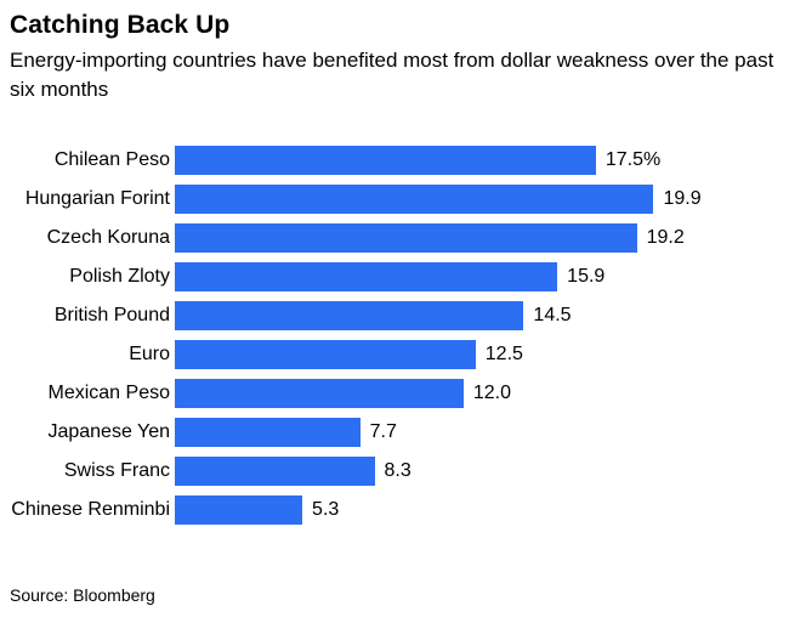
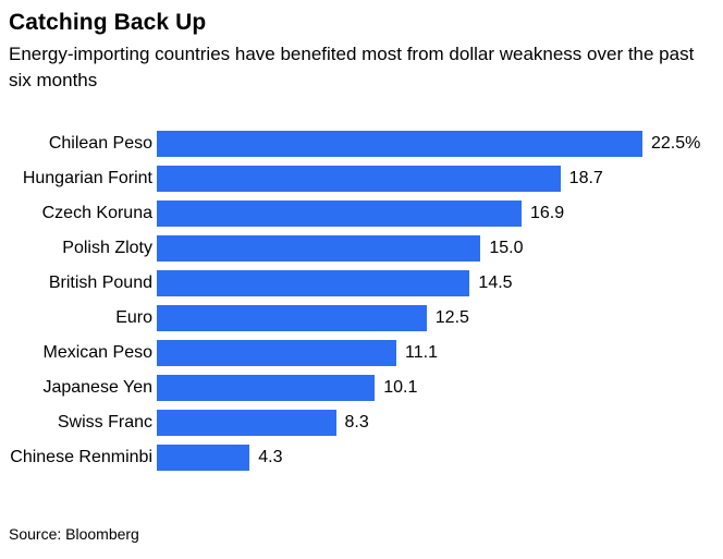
Chilean Peso: 17.5% -> 22.5%
Hungarian Forint: 19.9 -> 18.7
Czech Koruna: 19.2 -> 16.9
Polish Zloty: 15.9 -> 15.0
Mexican Peso: 12.0 -> 11.1
Japanese Yen: 7.7 -> 10.1
Chinese Renminbi: 5.3 -> 4.3
